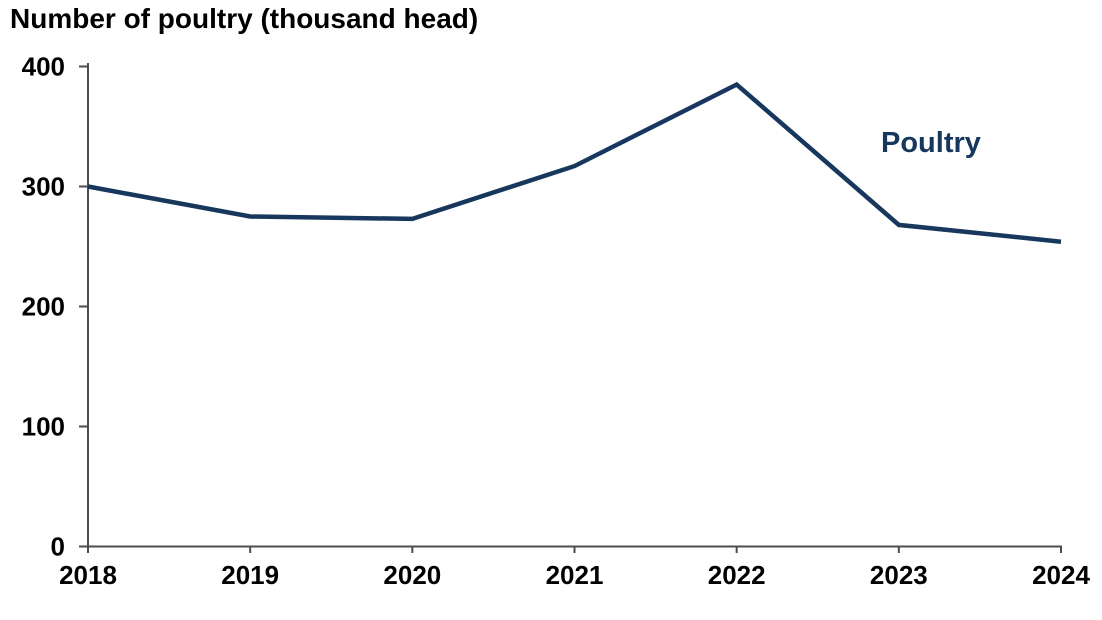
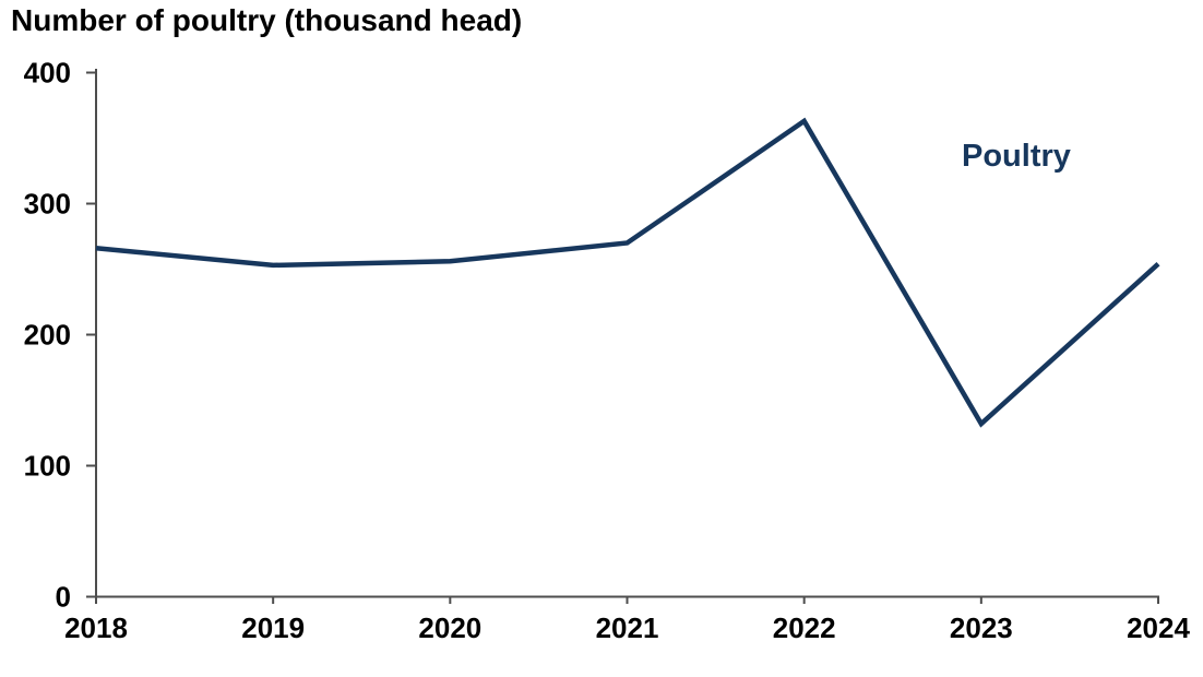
2018: 300 -> 266
2019: 275 -> 253
2020: 273 -> 256
2021: 317 -> 270
2022: 385 -> 363
2023: 268 -> 132
